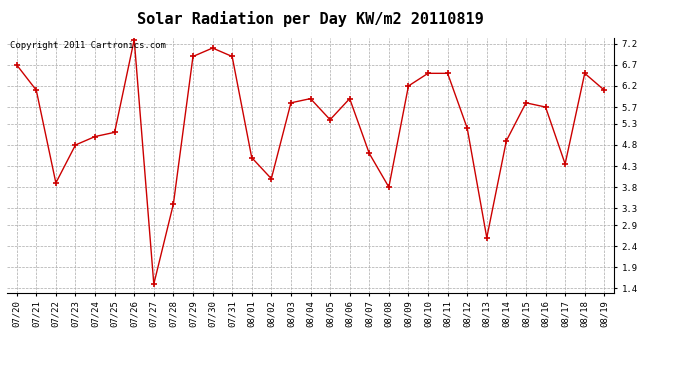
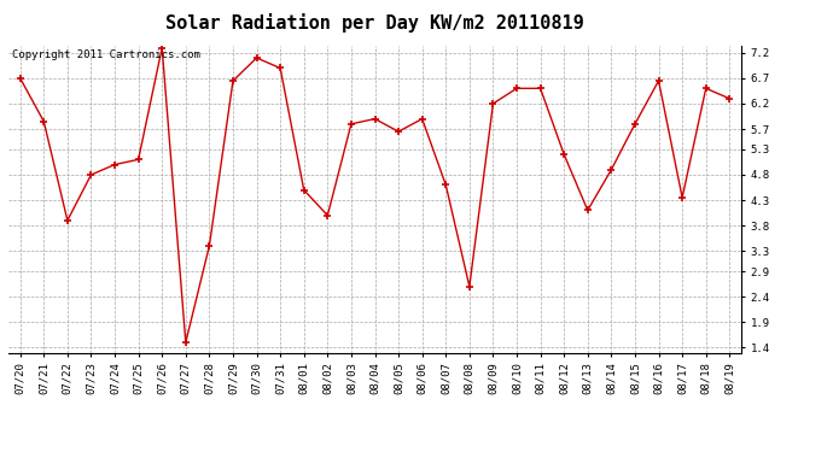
07/21: 6.10 -> 5.85
07/29: 6.90 -> 6.65
08/05: 5.40 -> 5.65
08/08: 3.80 -> 2.60
08/13: 2.60 -> 4.10
08/16: 5.70 -> 6.65
08/19: 6.10 -> 6.30
